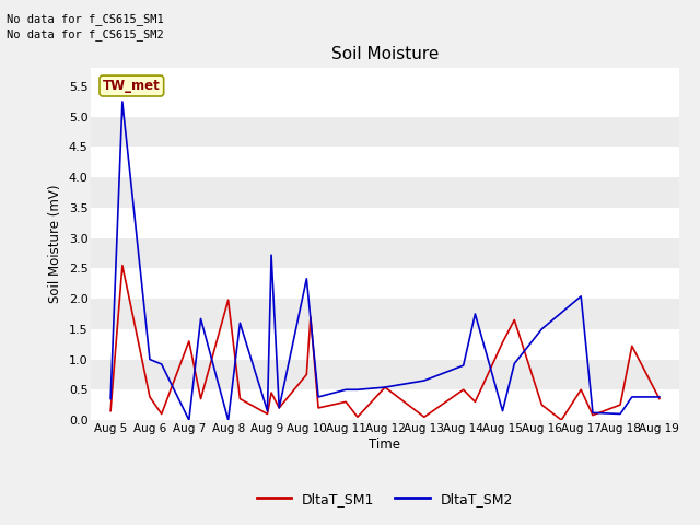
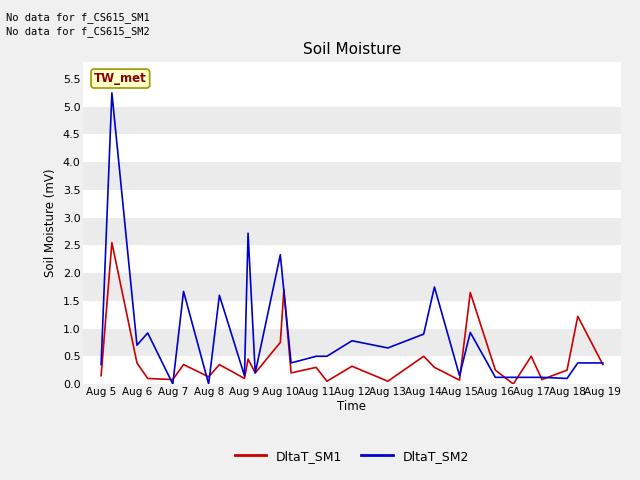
DltaT_SM2/Aug 6: 1.00 -> 0.70
DltaT_SM1/Aug 7: 1.30 -> 0.08
DltaT_SM1/Aug 8: 1.98 -> 0.13
DltaT_SM1/Aug 12: 0.54 -> 0.32
DltaT_SM2/Aug 12: 0.54 -> 0.78
DltaT_SM1/Aug 15: 1.28 -> 0.07
DltaT_SM2/Aug 16: 1.50 -> 0.12
DltaT_SM2/Aug 17: 2.04 -> 0.12
